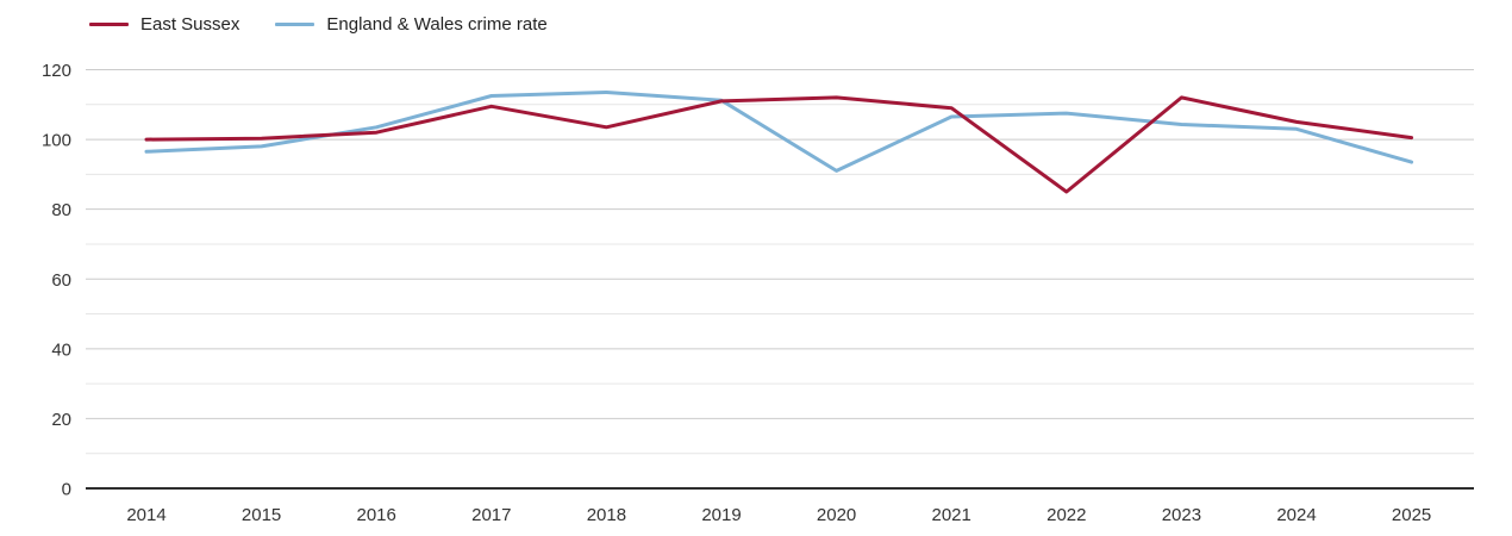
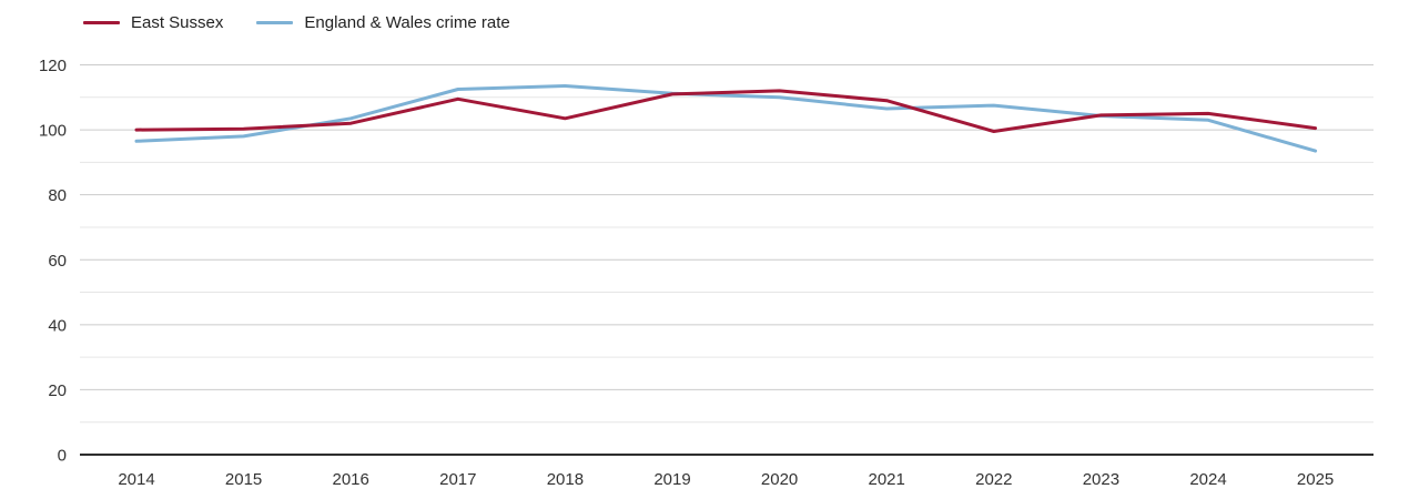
England & Wales crime rate/2020: 91 -> 110
East Sussex/2022: 85 -> 100
East Sussex/2023: 112 -> 104
